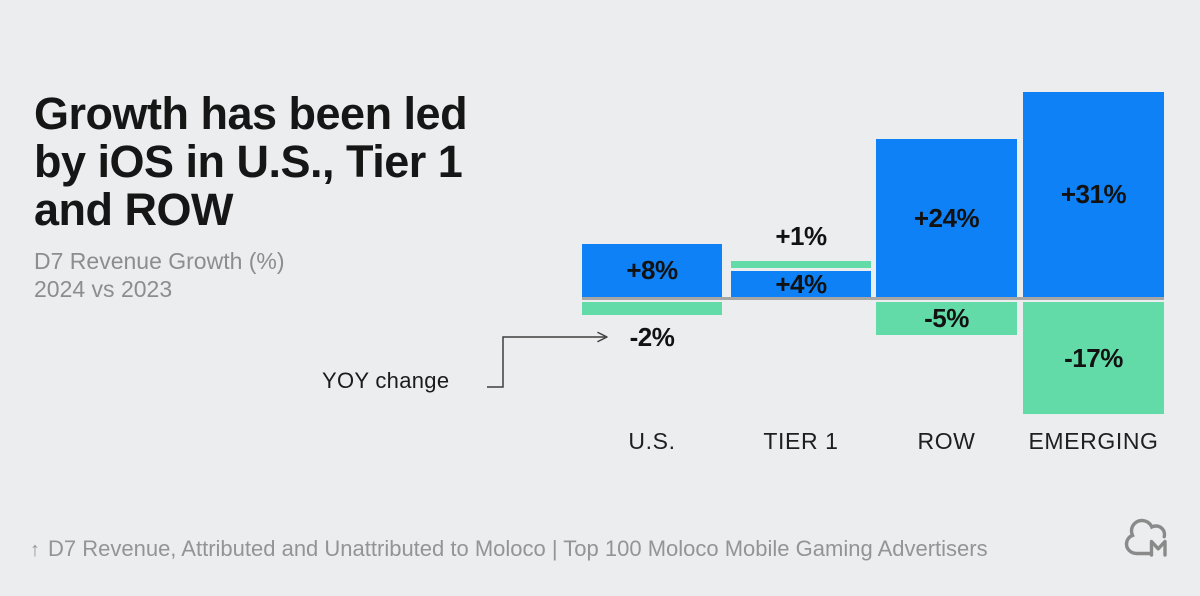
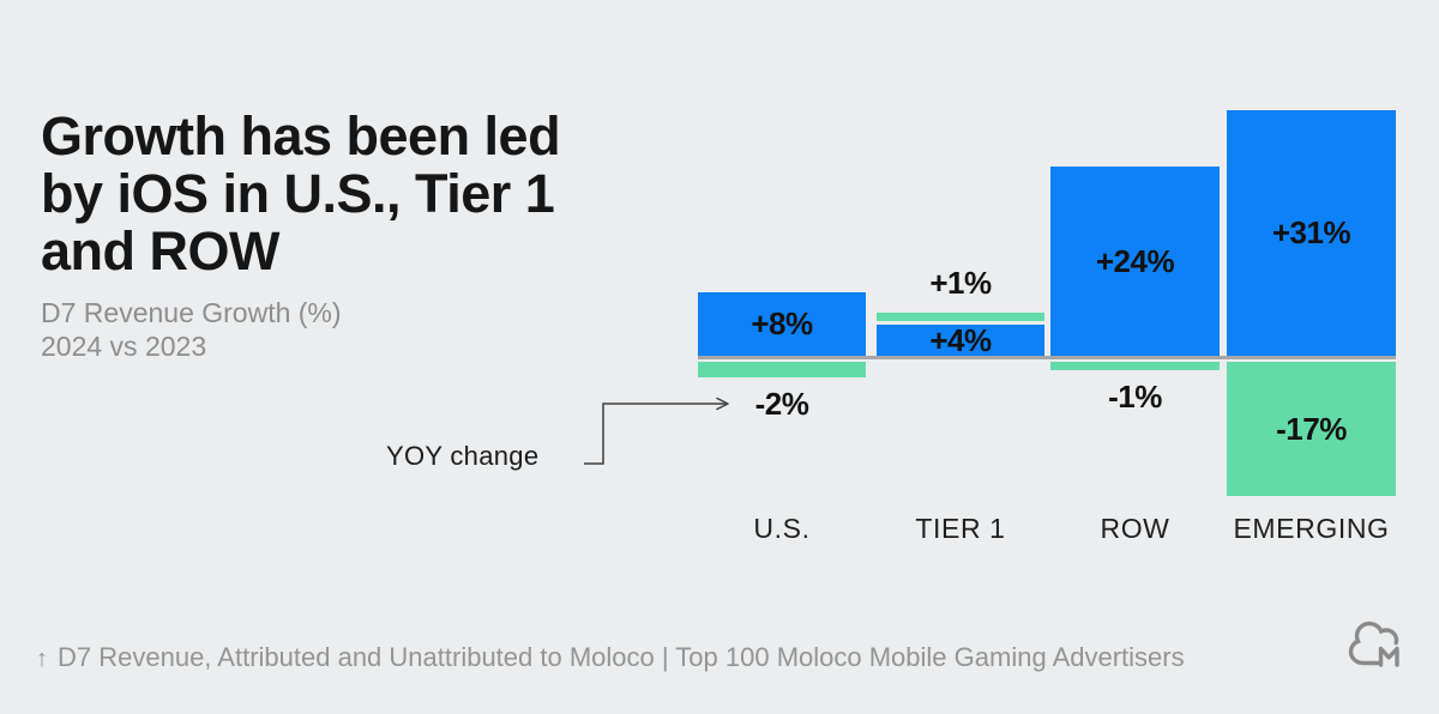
YOY change/ROW: -5% -> -1%
